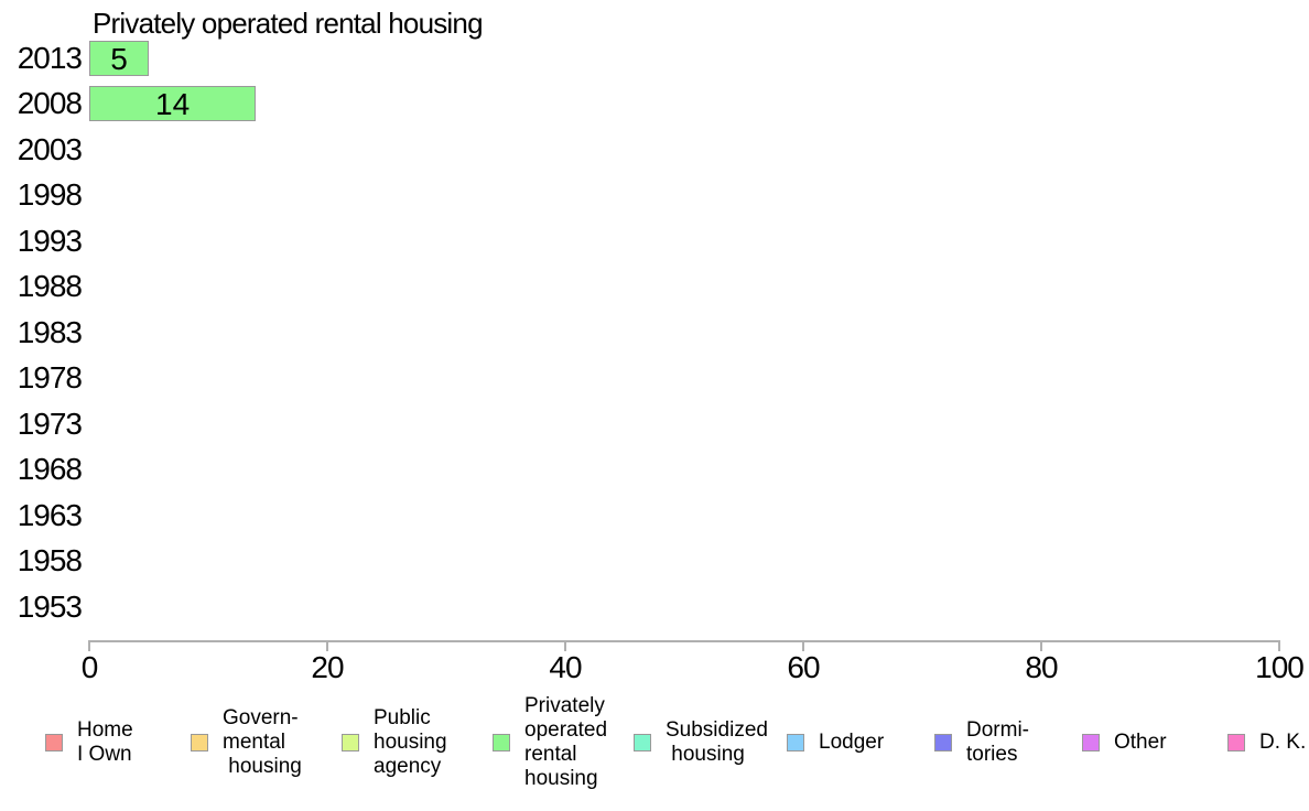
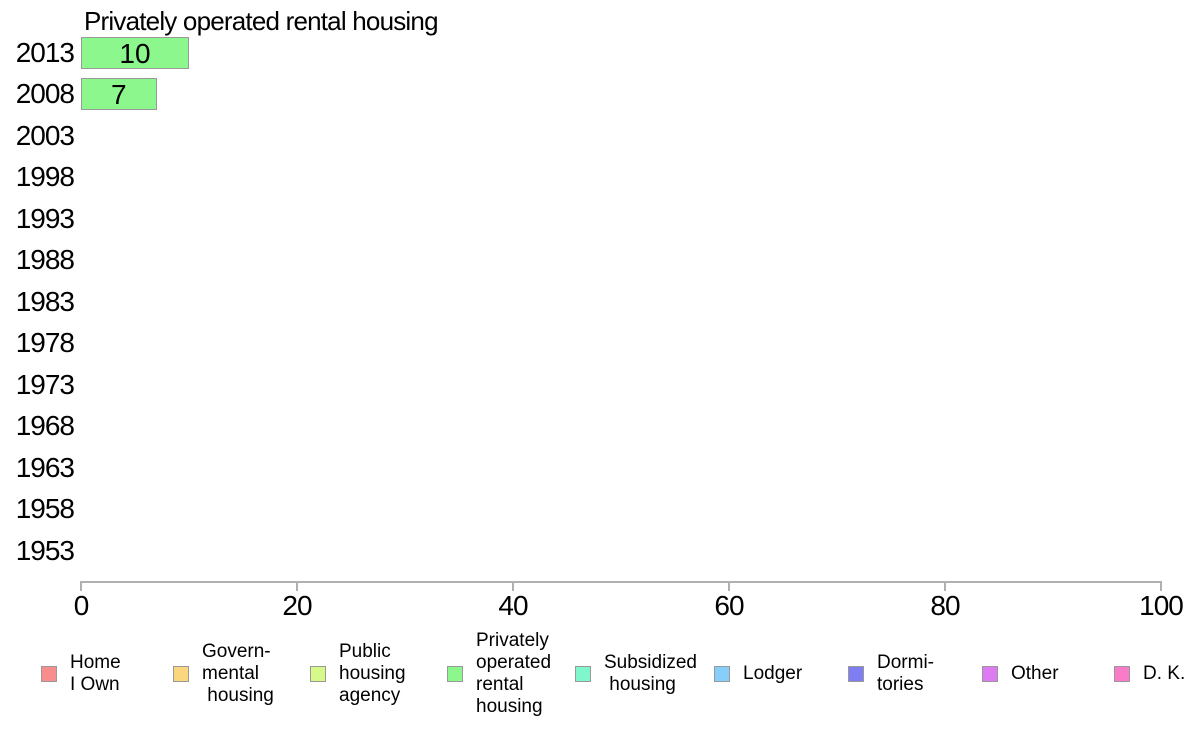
2013: 5 -> 10
2008: 14 -> 7
